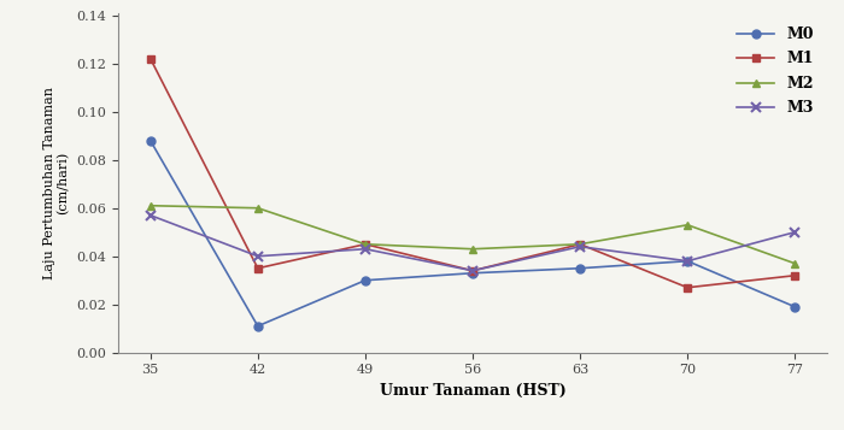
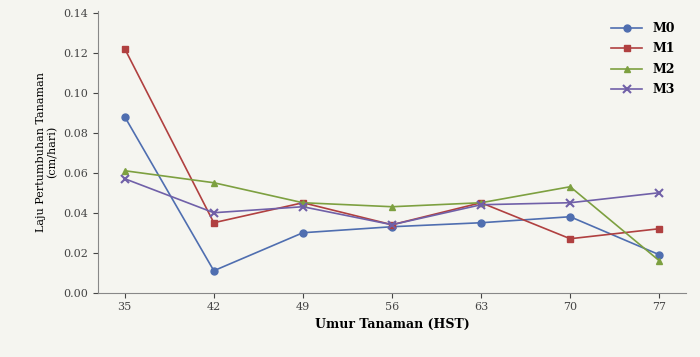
M2/42: 0.060 -> 0.055
M3/70: 0.038 -> 0.045
M2/77: 0.037 -> 0.016
